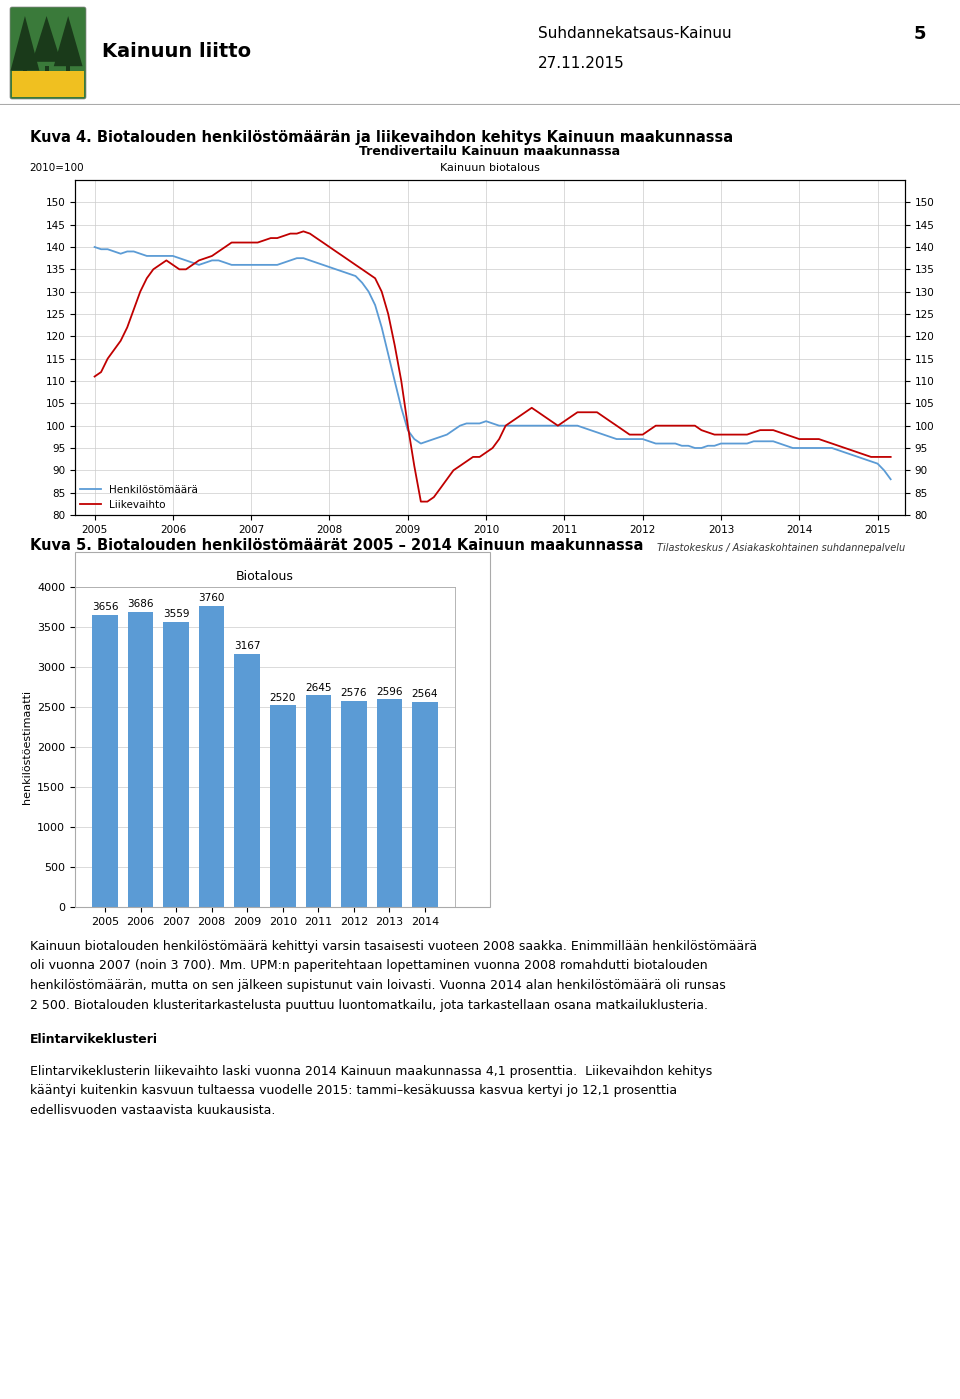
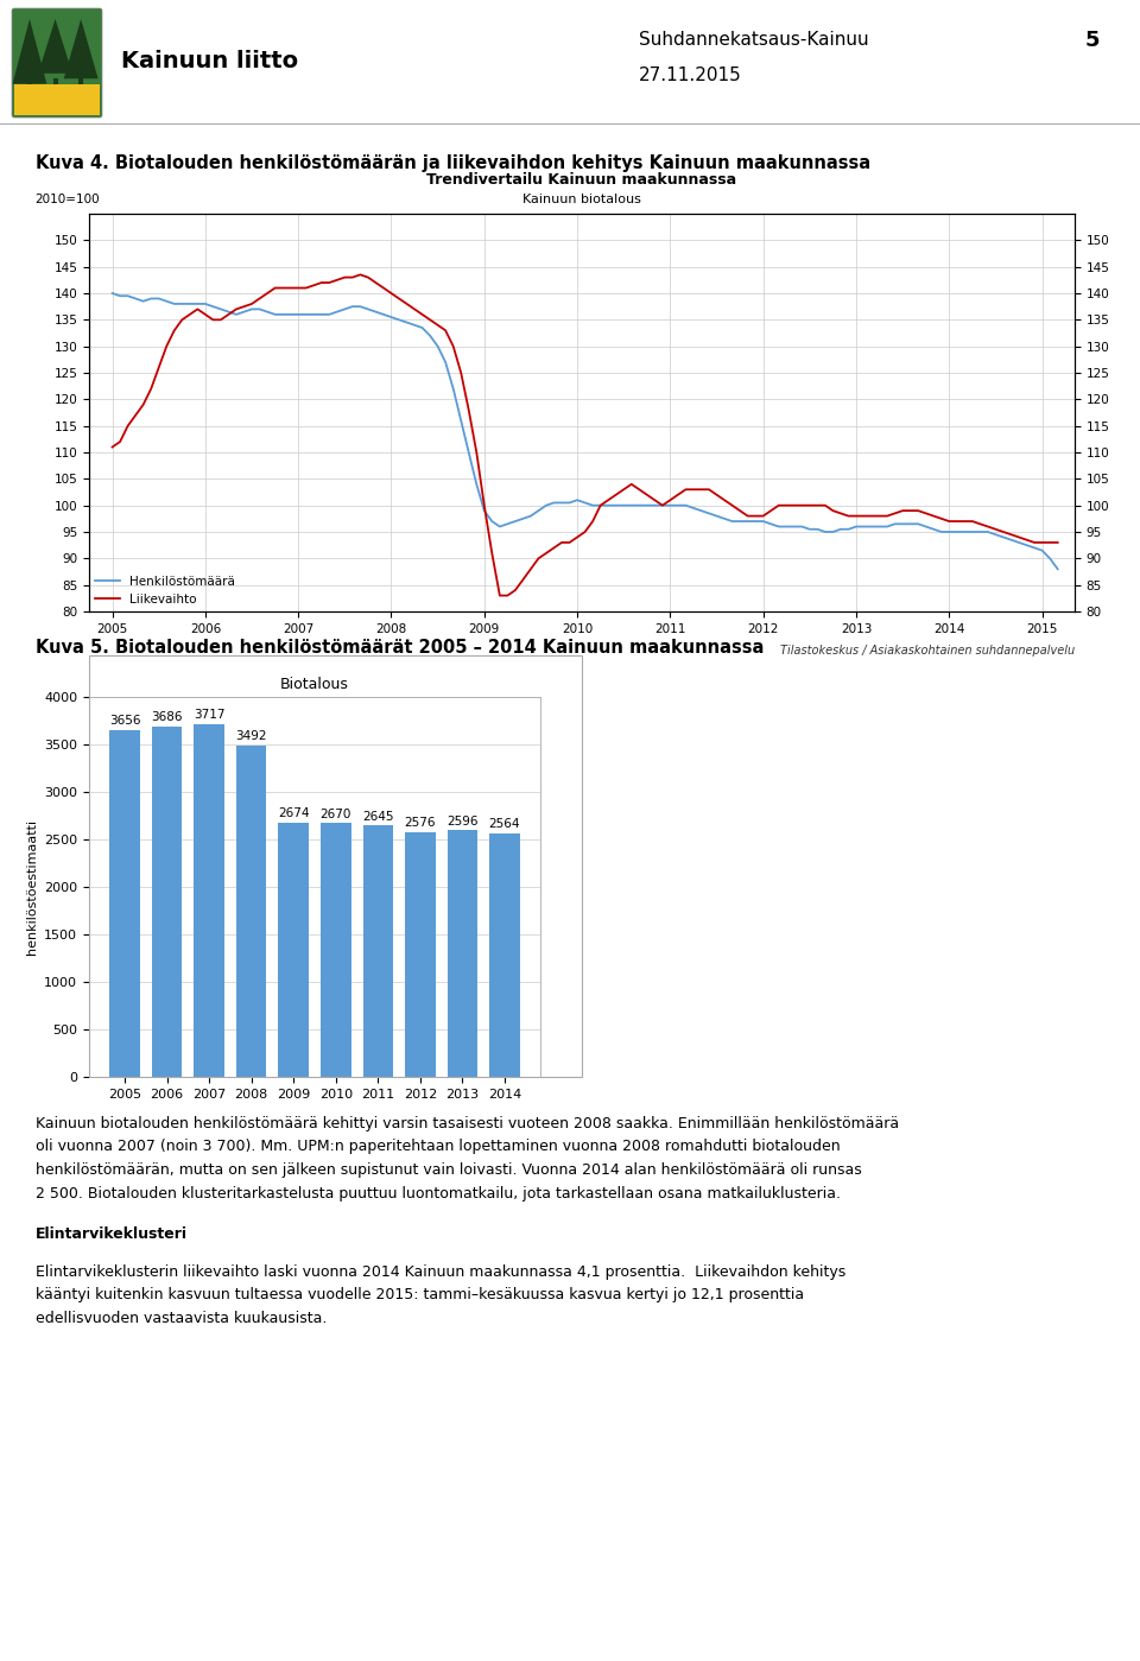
Biotalous/2007: 3559 -> 3717
Biotalous/2008: 3760 -> 3492
Biotalous/2009: 3167 -> 2674
Biotalous/2010: 2520 -> 2670
